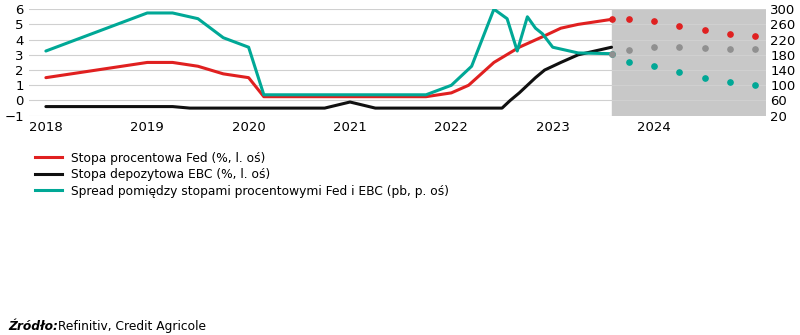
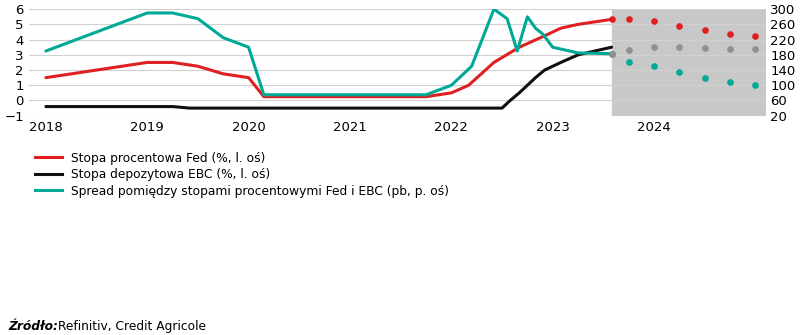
Stopa depozytowa EBC (%, l. oś)/2021: -0.1 -> -0.5
